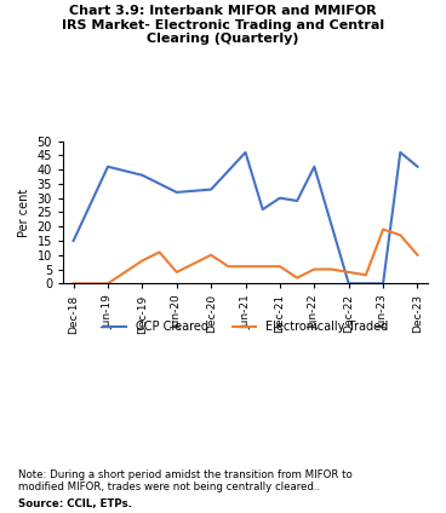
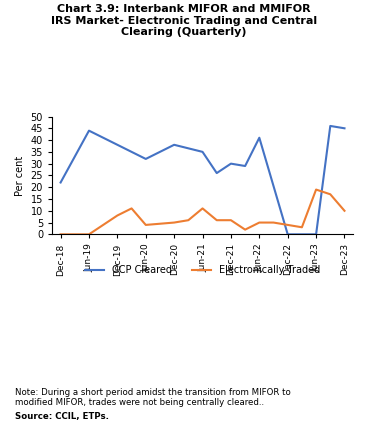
CCP Cleared/Dec-18: 15 -> 22
CCP Cleared/Jun-19: 41 -> 44
CCP Cleared/Dec-20: 33 -> 38
Electronically Traded/Dec-20: 10 -> 5
CCP Cleared/Jun-21: 46 -> 35
Electronically Traded/Jun-21: 6 -> 11
CCP Cleared/Dec-23: 41 -> 45
